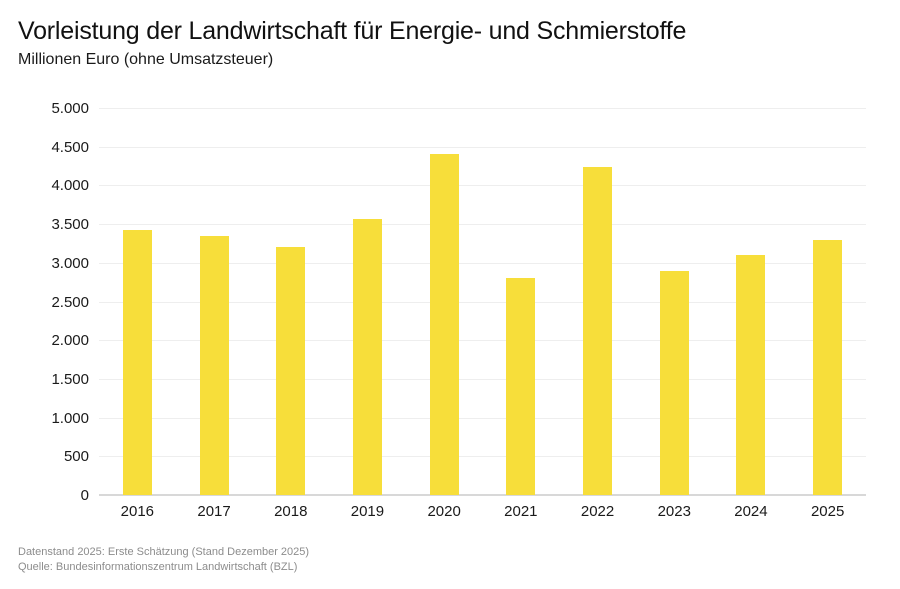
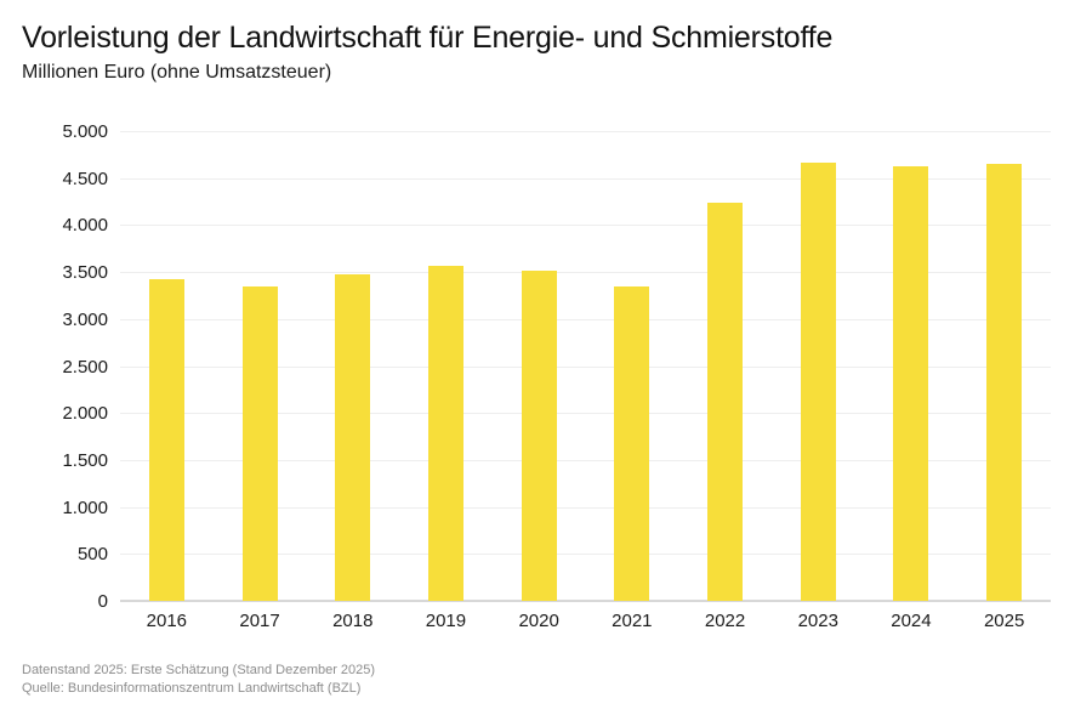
2018: 3200 -> 3500
2020: 4400 -> 3500
2021: 2800 -> 3400
2023: 2900 -> 4700
2024: 3100 -> 4600
2025: 3300 -> 4600
